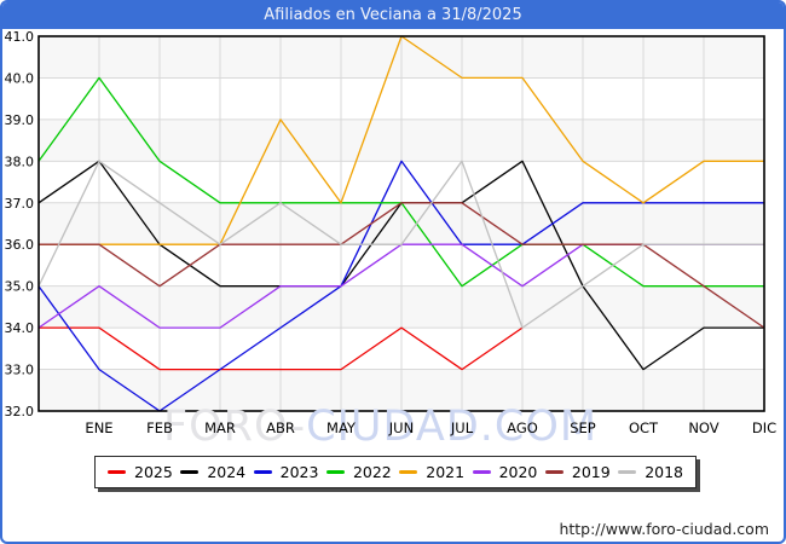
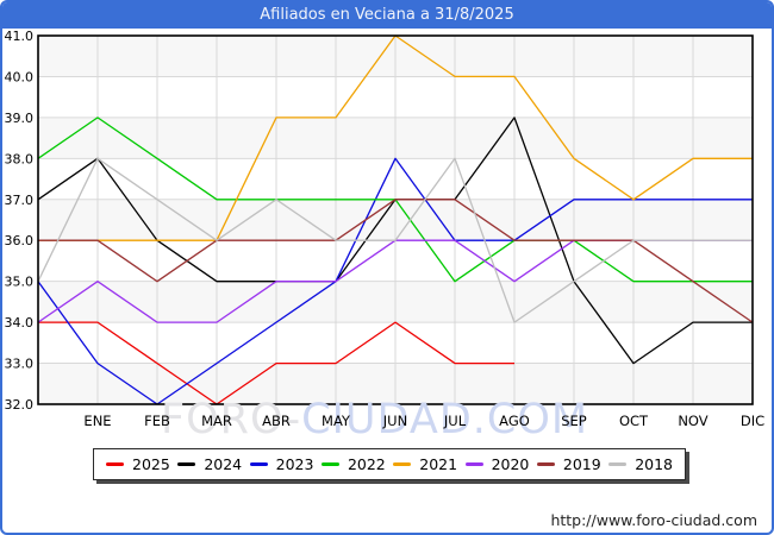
2022/ENE: 40 -> 39
2025/MAR: 33 -> 32
2021/MAY: 37 -> 39
2025/AGO: 34 -> 33
2024/AGO: 38 -> 39
